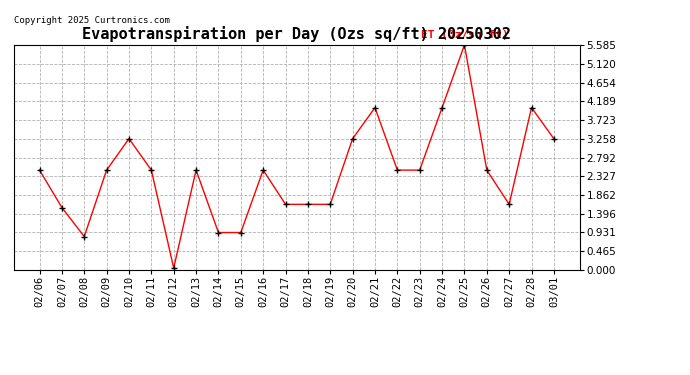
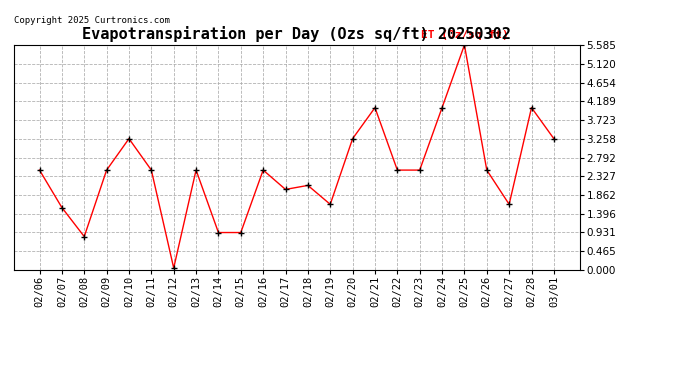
02/17: 1.63 -> 2.00
02/18: 1.63 -> 2.10
